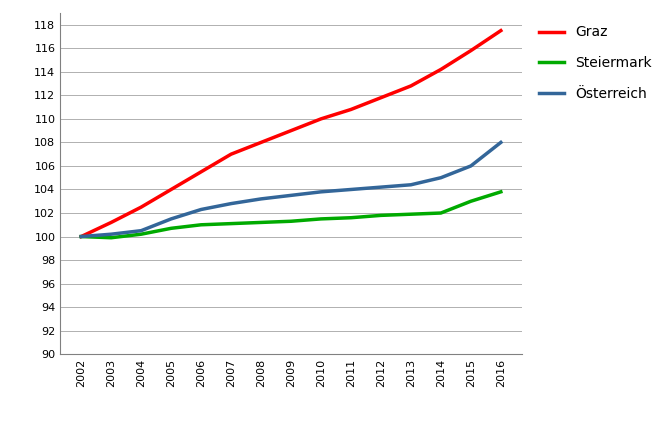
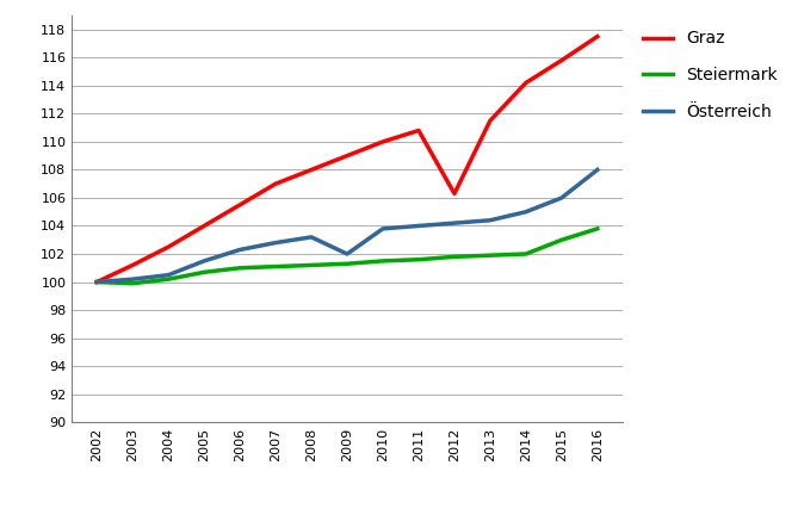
Österreich/2009: 103.5 -> 102.0
Graz/2012: 111.8 -> 106.3
Graz/2013: 112.8 -> 111.5
